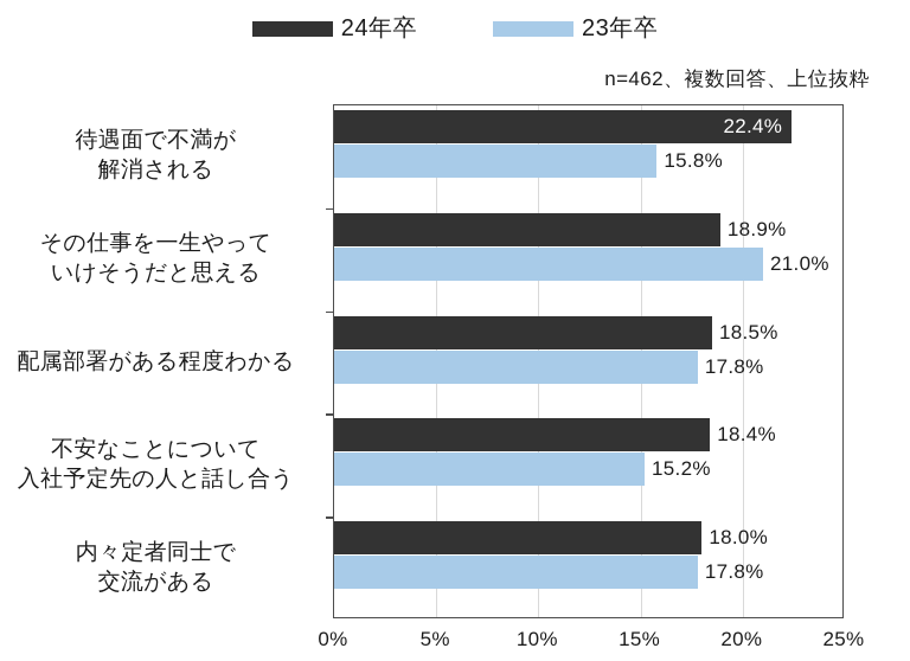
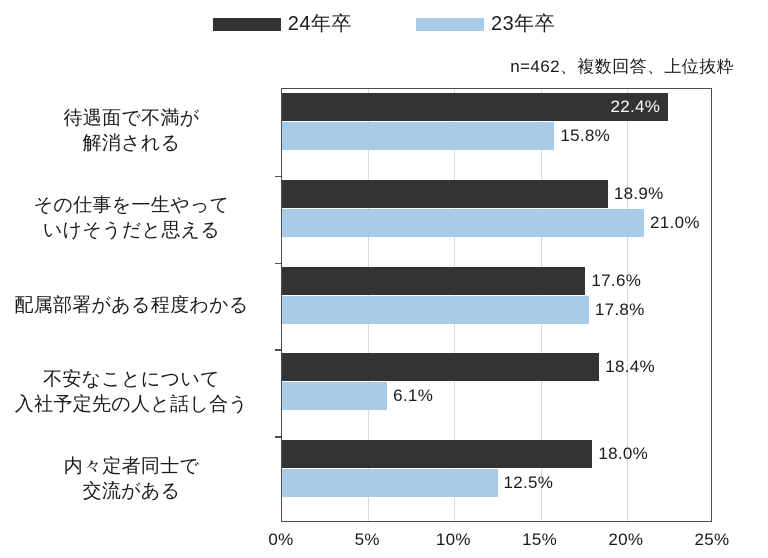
24年卒/配属部署がある程度わかる: 18.5% -> 17.6%
23年卒/不安なことについて入社予定先の人と話し合う: 15.2% -> 6.1%
23年卒/内々定者同士で交流がある: 17.8% -> 12.5%
